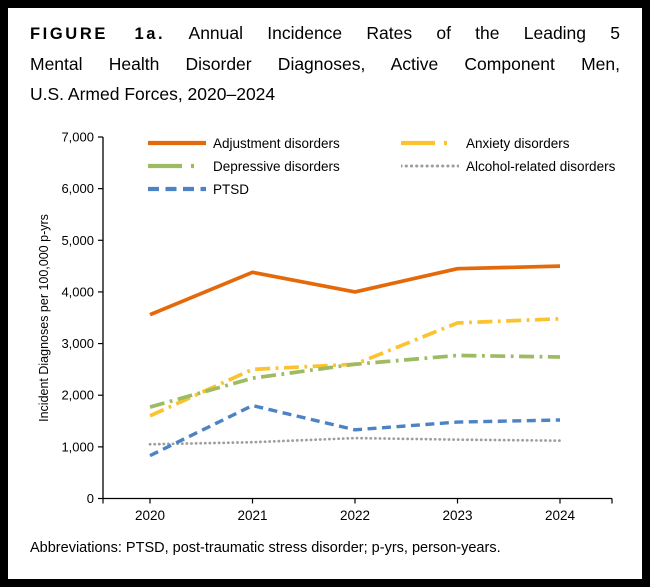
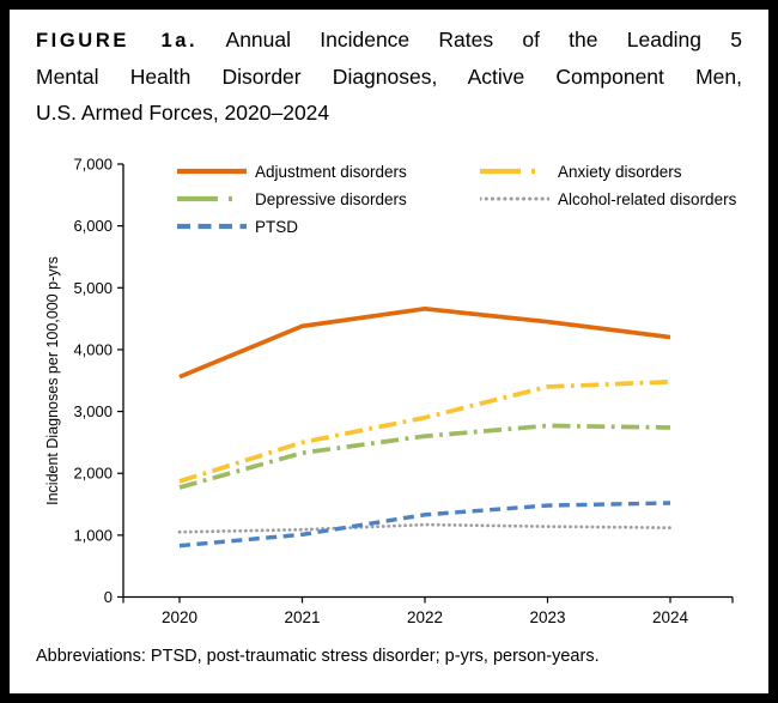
Anxiety disorders/2020: 1600 -> 1900
PTSD/2021: 1800 -> 1000
Adjustment disorders/2022: 4000 -> 4700
Anxiety disorders/2022: 2600 -> 2900
Adjustment disorders/2024: 4500 -> 4200
